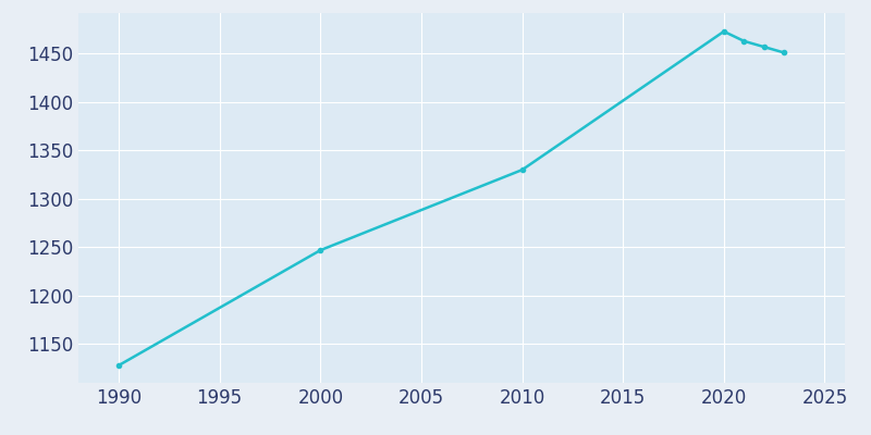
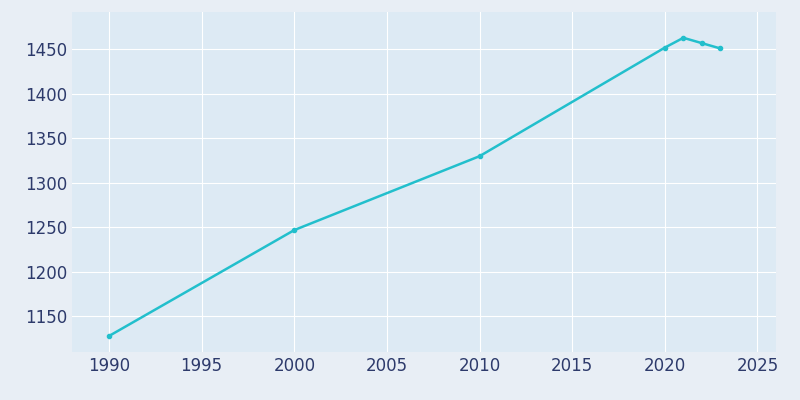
2020: 1473 -> 1452
